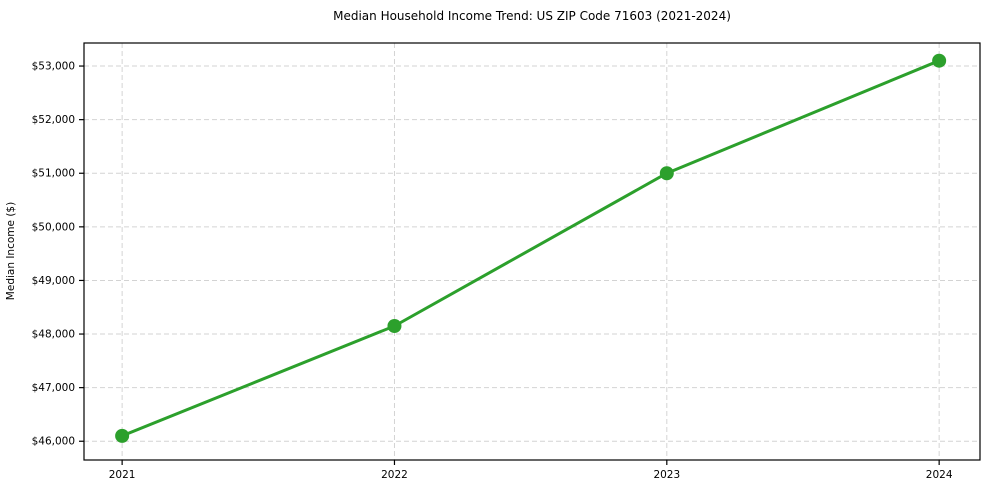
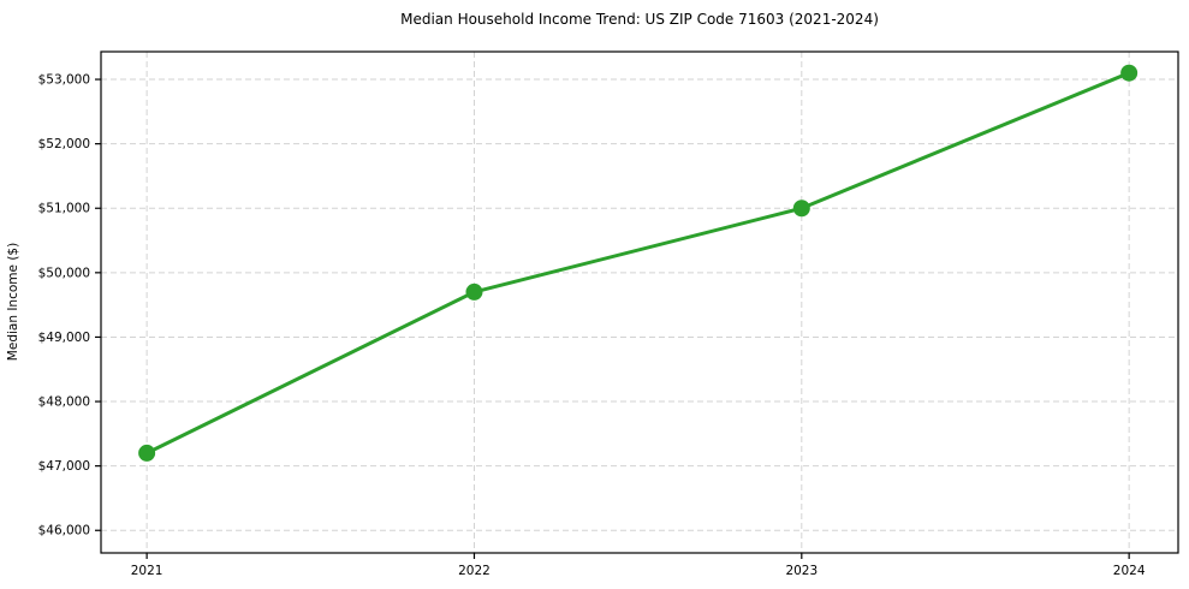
2021: $46100 -> $47200
2022: $48200 -> $49700
